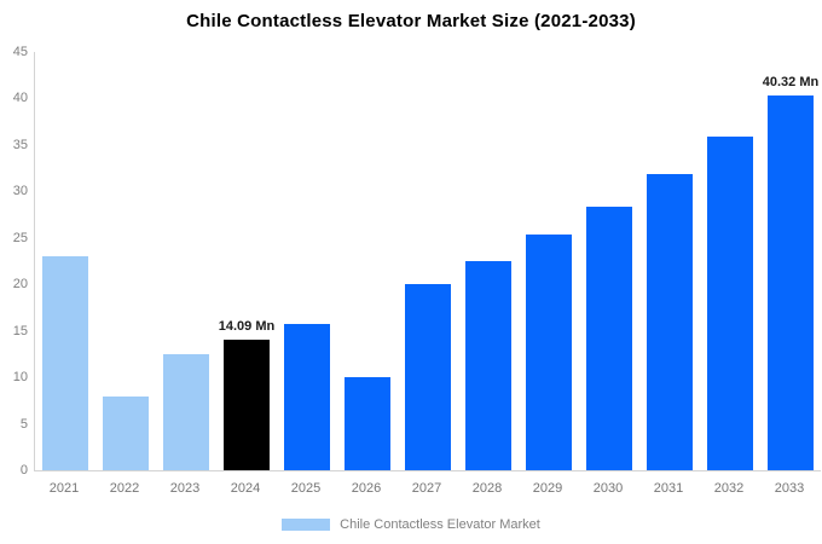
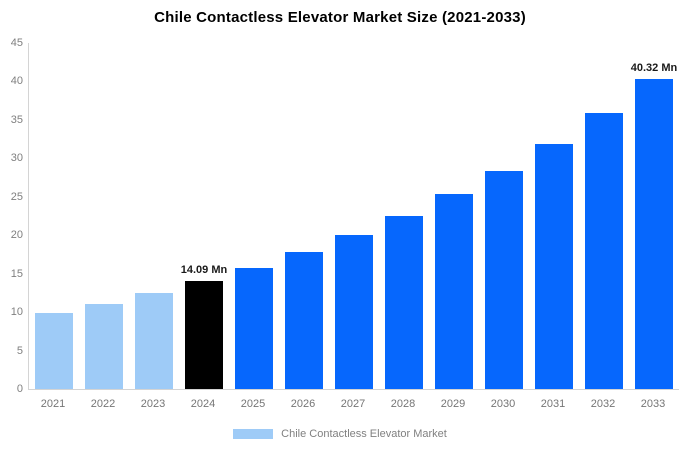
2021: 23 -> 10
2022: 8 -> 11
2026: 10 -> 18
